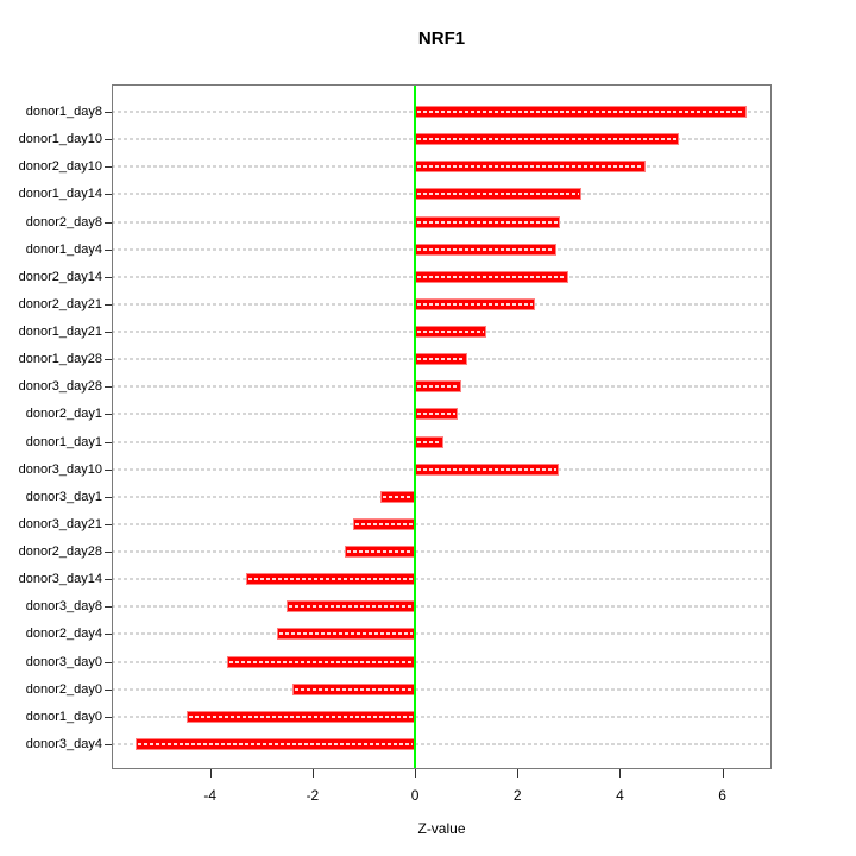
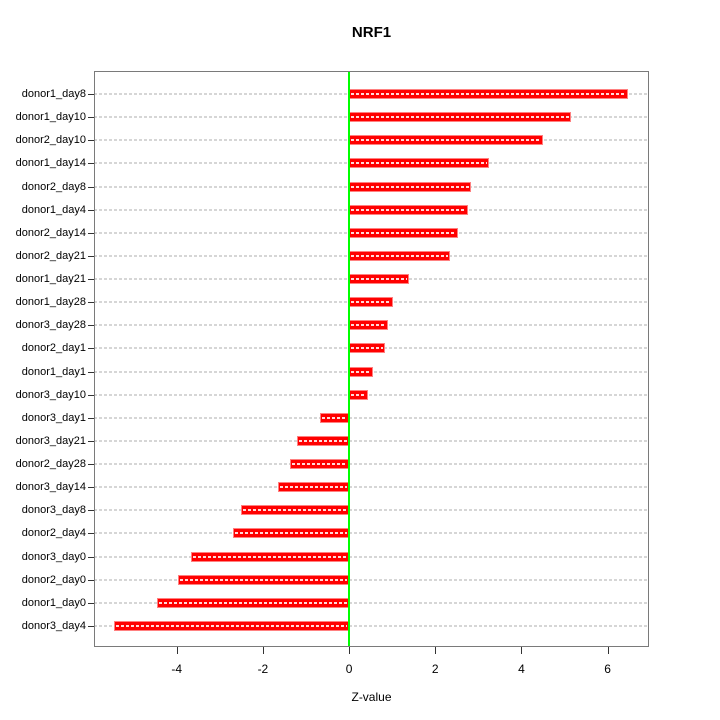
donor2_day14: 3.0 -> 2.5
donor3_day10: 2.8 -> 0.4
donor3_day14: -3.3 -> -1.6
donor2_day0: -2.4 -> -4.0
